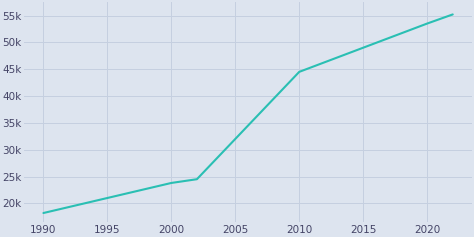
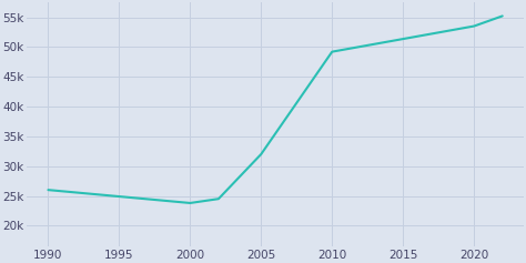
1990: 18.2k -> 26.0k
2010: 44.5k -> 49.2k
